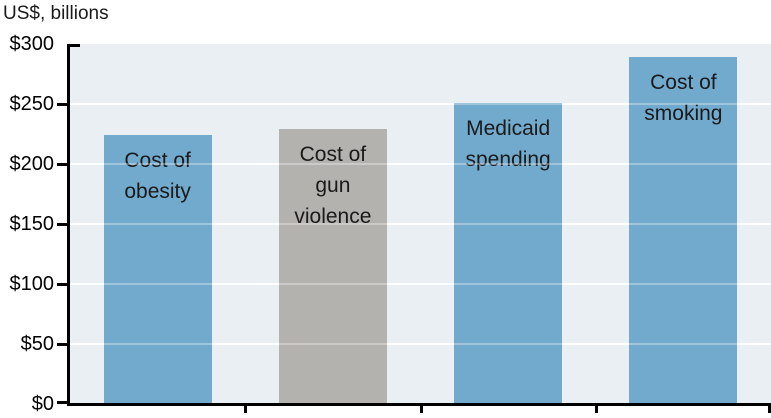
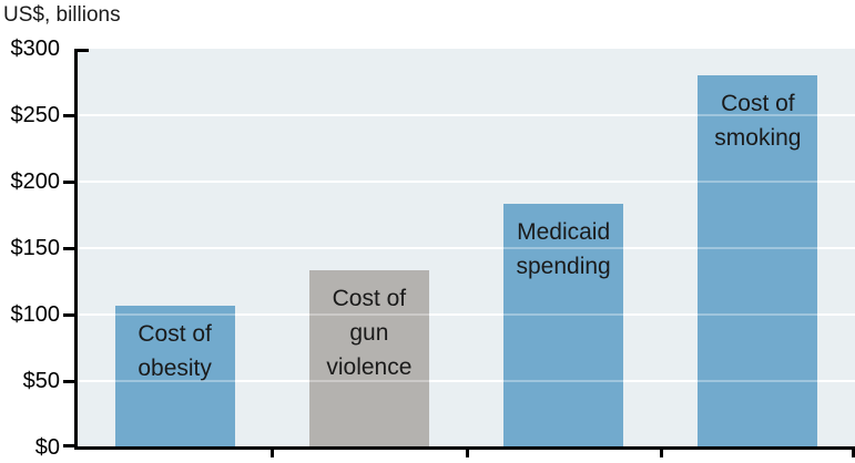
Cost of obesity: $224 -> $107
Cost of gun violence: $229 -> $133
Medicaid spending: $251 -> $183
Cost of smoking: $289 -> $280
